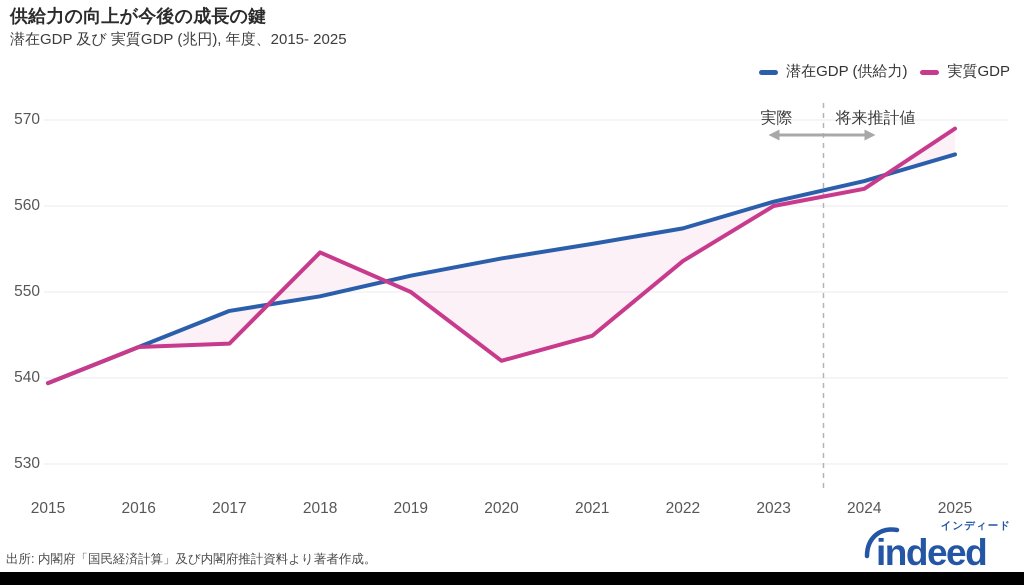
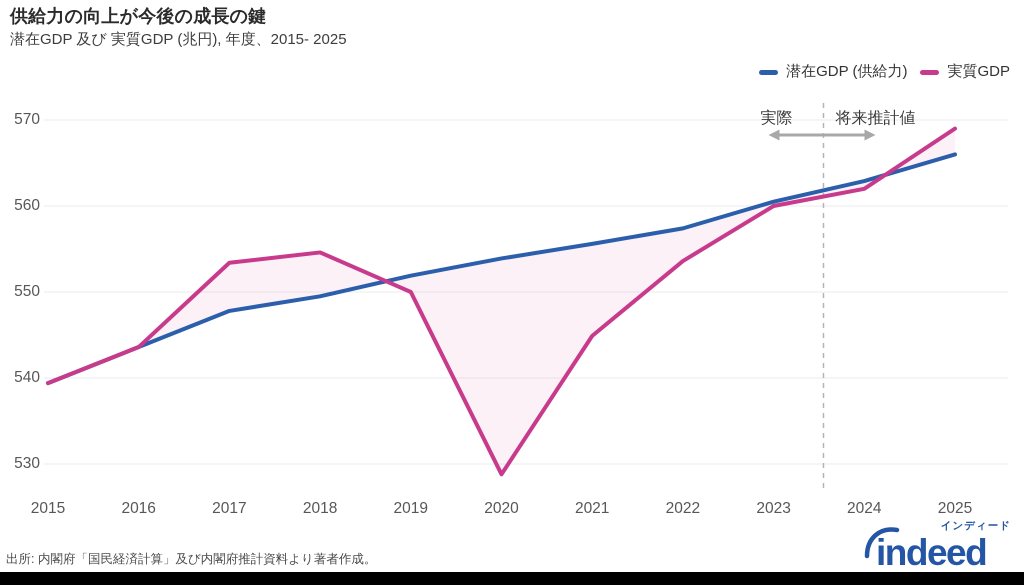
実質GDP/2017: 544 -> 553
実質GDP/2020: 542 -> 529
